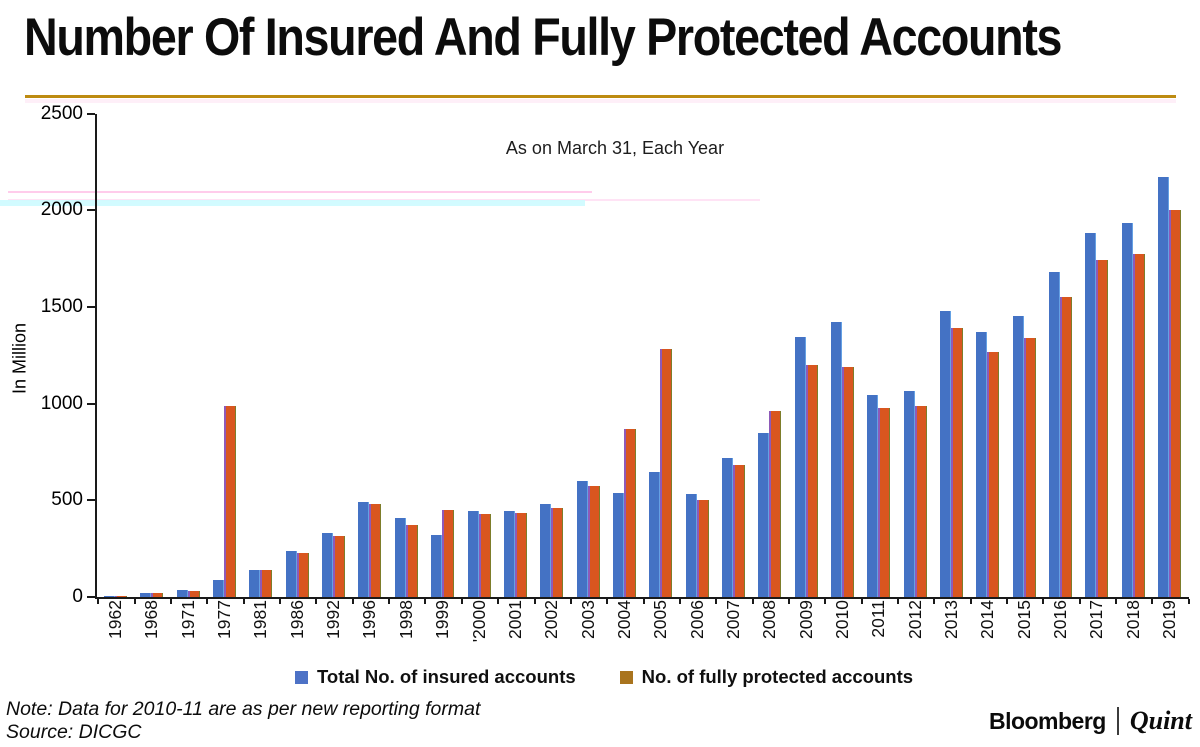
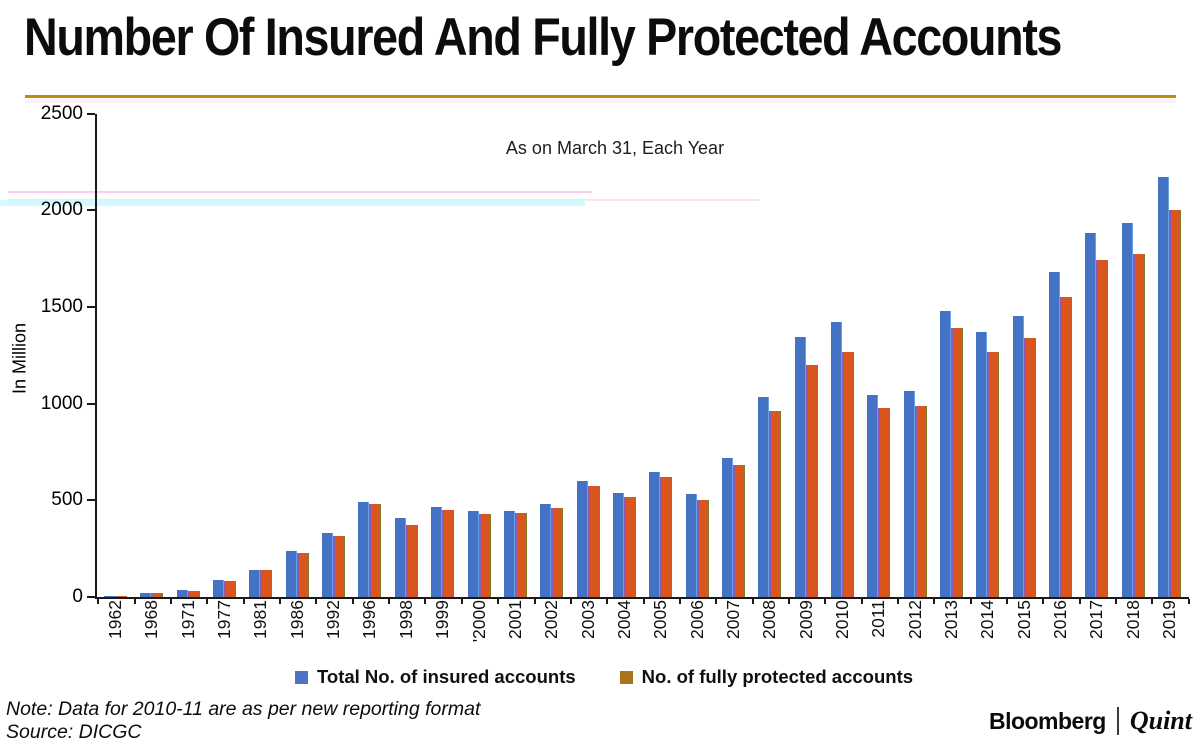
No. of fully protected accounts/1977: 990 -> 80
Total No. of insured accounts/1999: 320 -> 460
No. of fully protected accounts/2004: 870 -> 520
No. of fully protected accounts/2005: 1280 -> 620
Total No. of insured accounts/2008: 850 -> 1030
No. of fully protected accounts/2010: 1190 -> 1260
